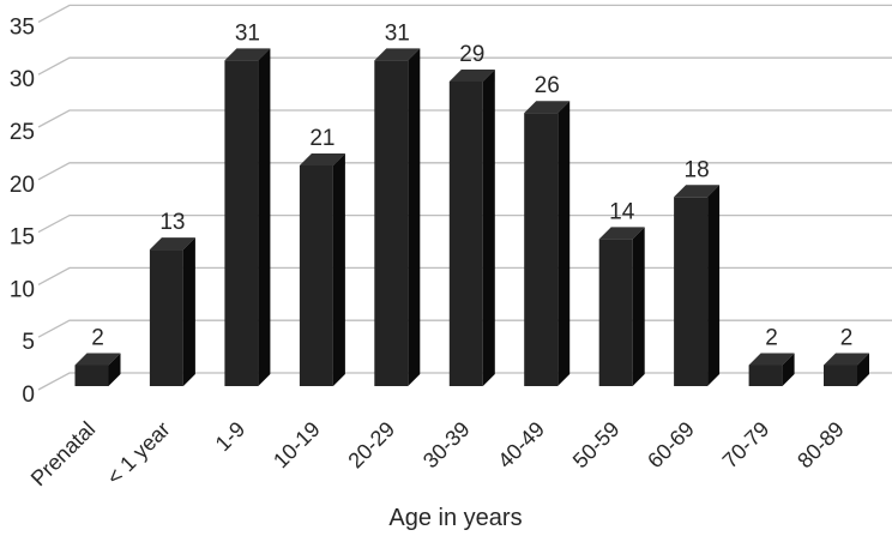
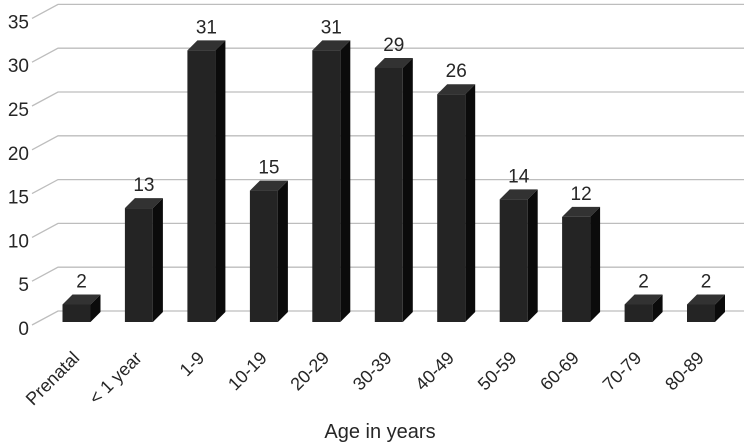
10-19: 21 -> 15
60-69: 18 -> 12
